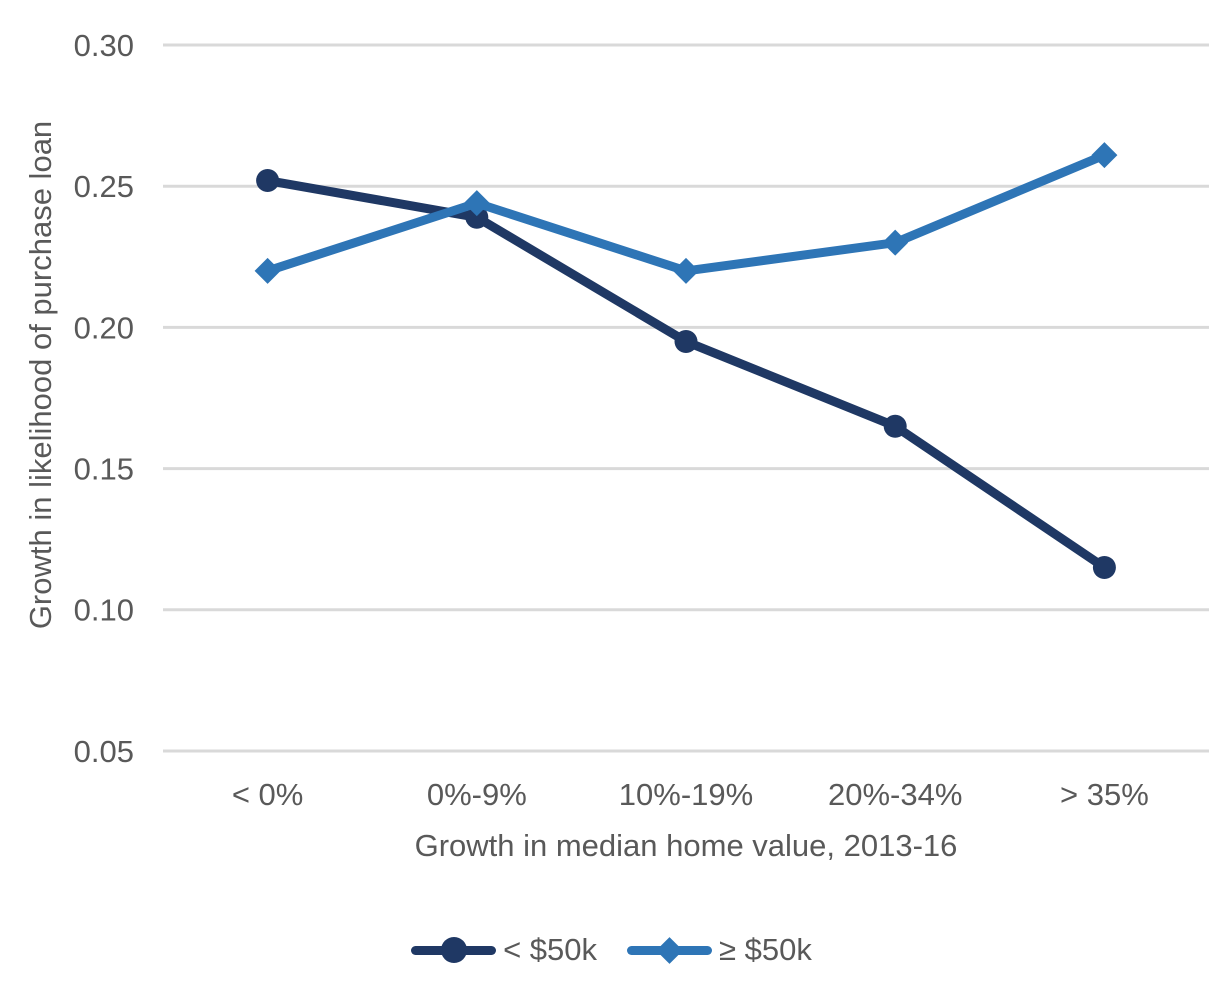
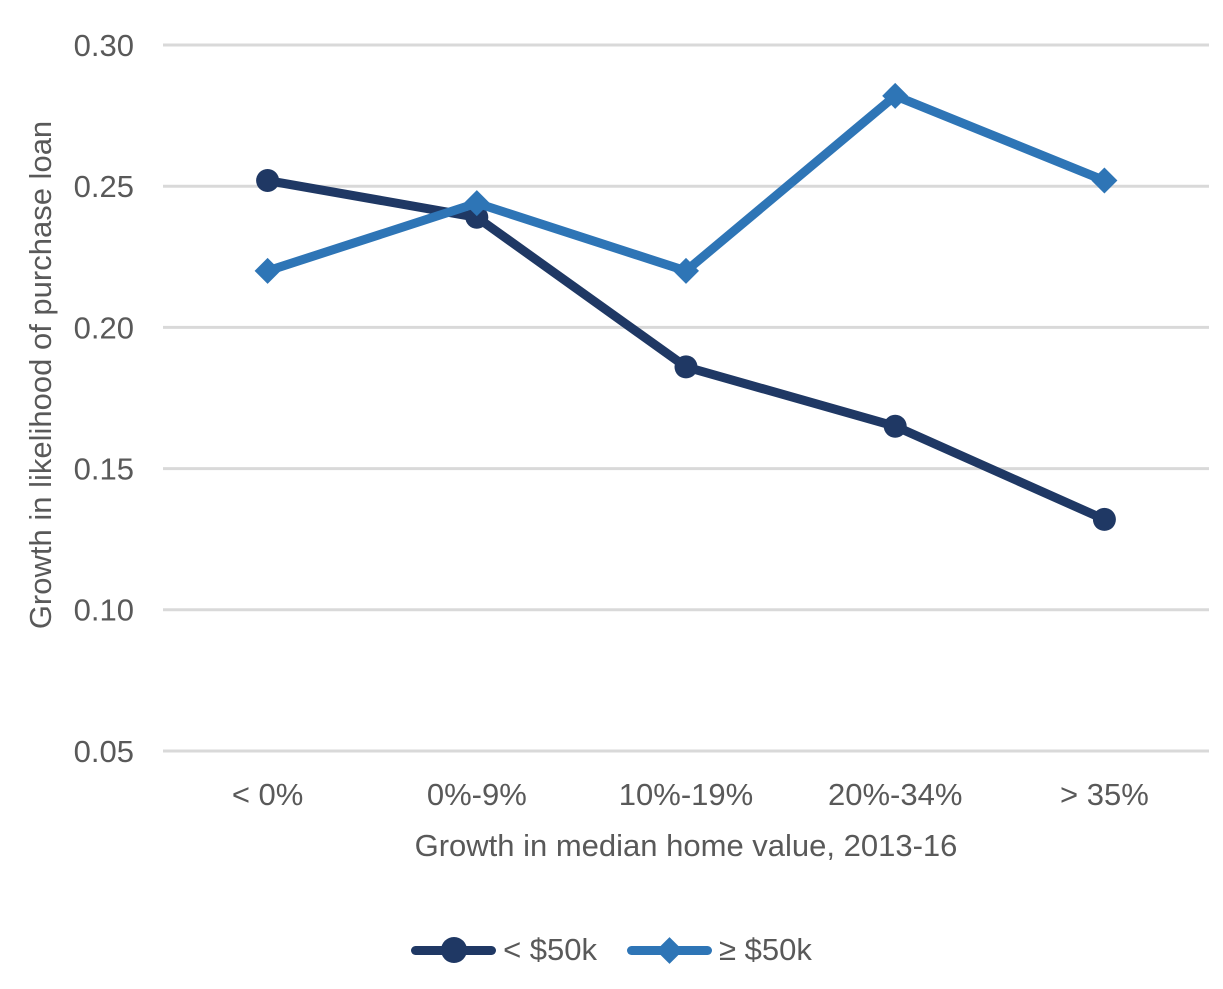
< $50k/10%-19%: 0.195 -> 0.186
≥ $50k/20%-34%: 0.230 -> 0.282
< $50k/> 35%: 0.115 -> 0.132
≥ $50k/> 35%: 0.261 -> 0.252
